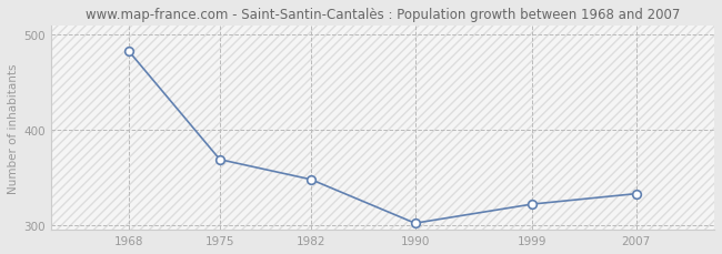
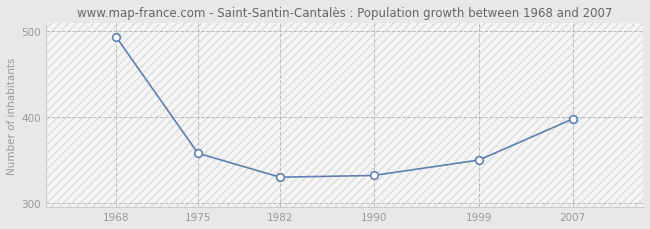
1968: 483 -> 494
1975: 369 -> 358
1982: 348 -> 330
1990: 302 -> 332
1999: 322 -> 350
2007: 333 -> 398
